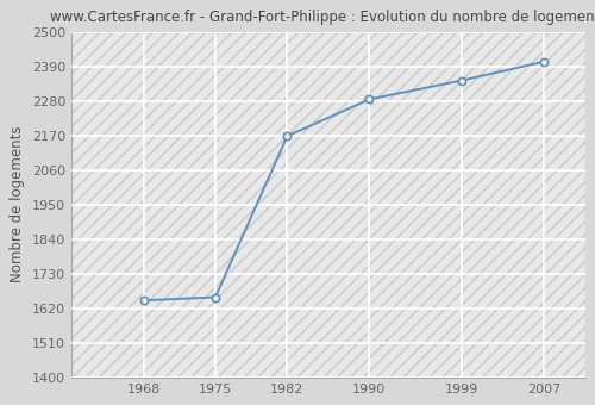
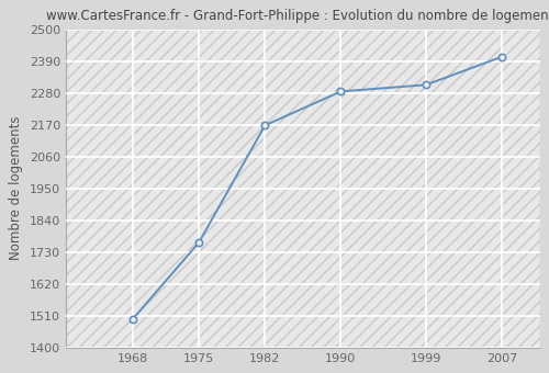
1968: 1645 -> 1497
1975: 1655 -> 1762
1999: 2345 -> 2308
